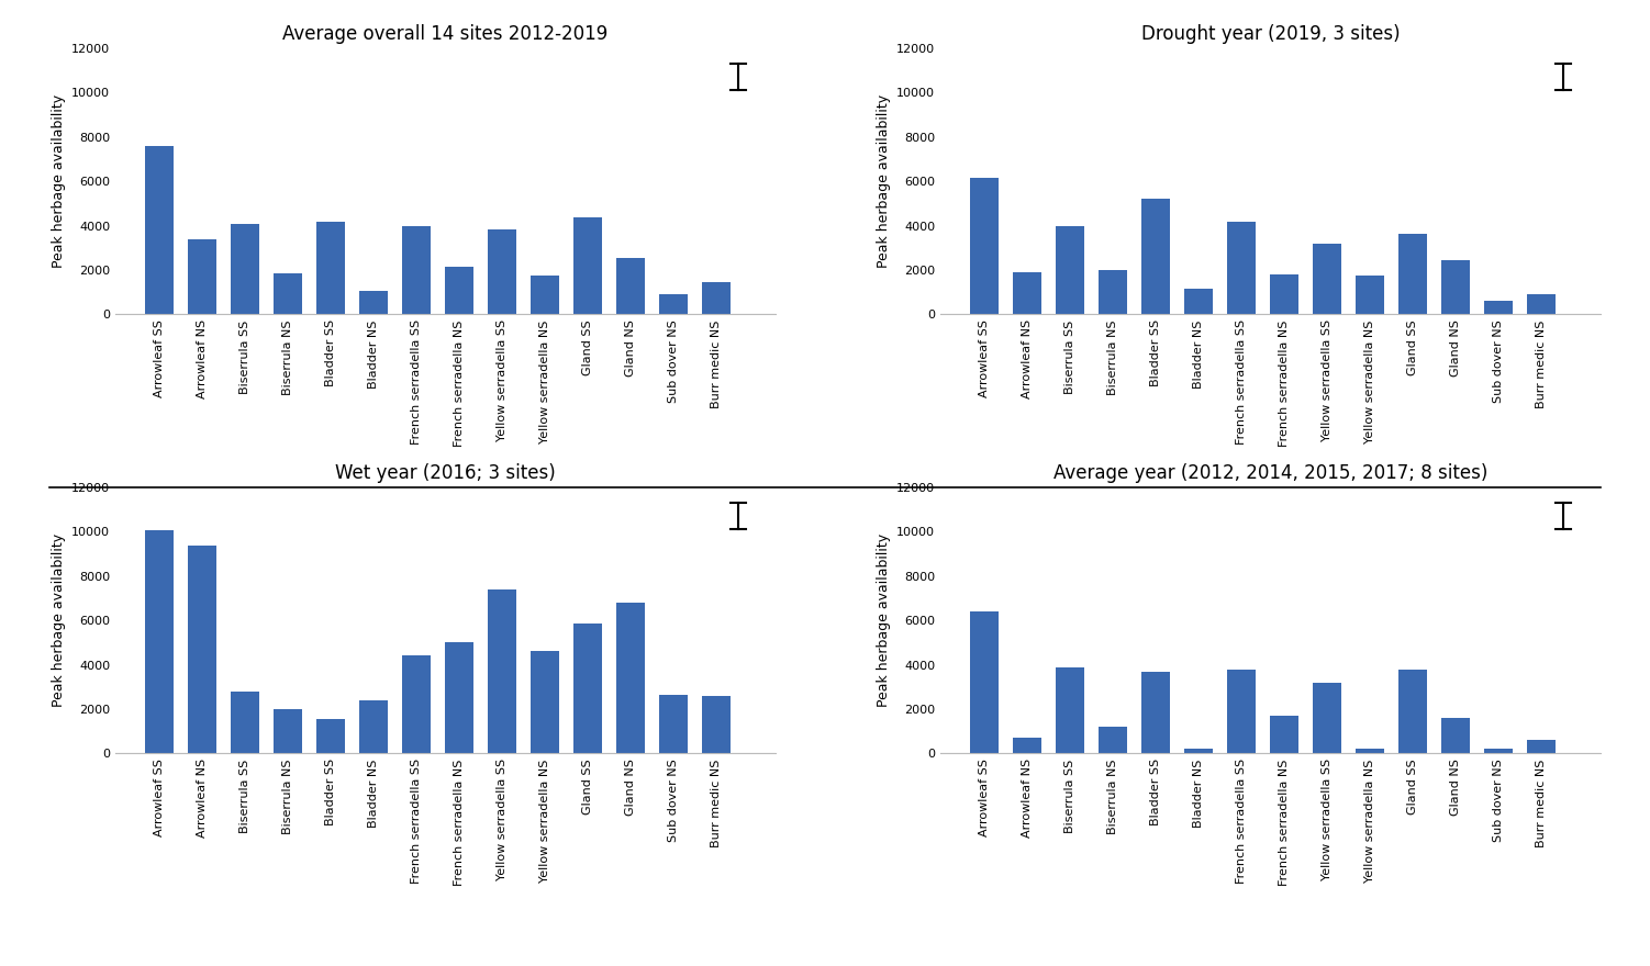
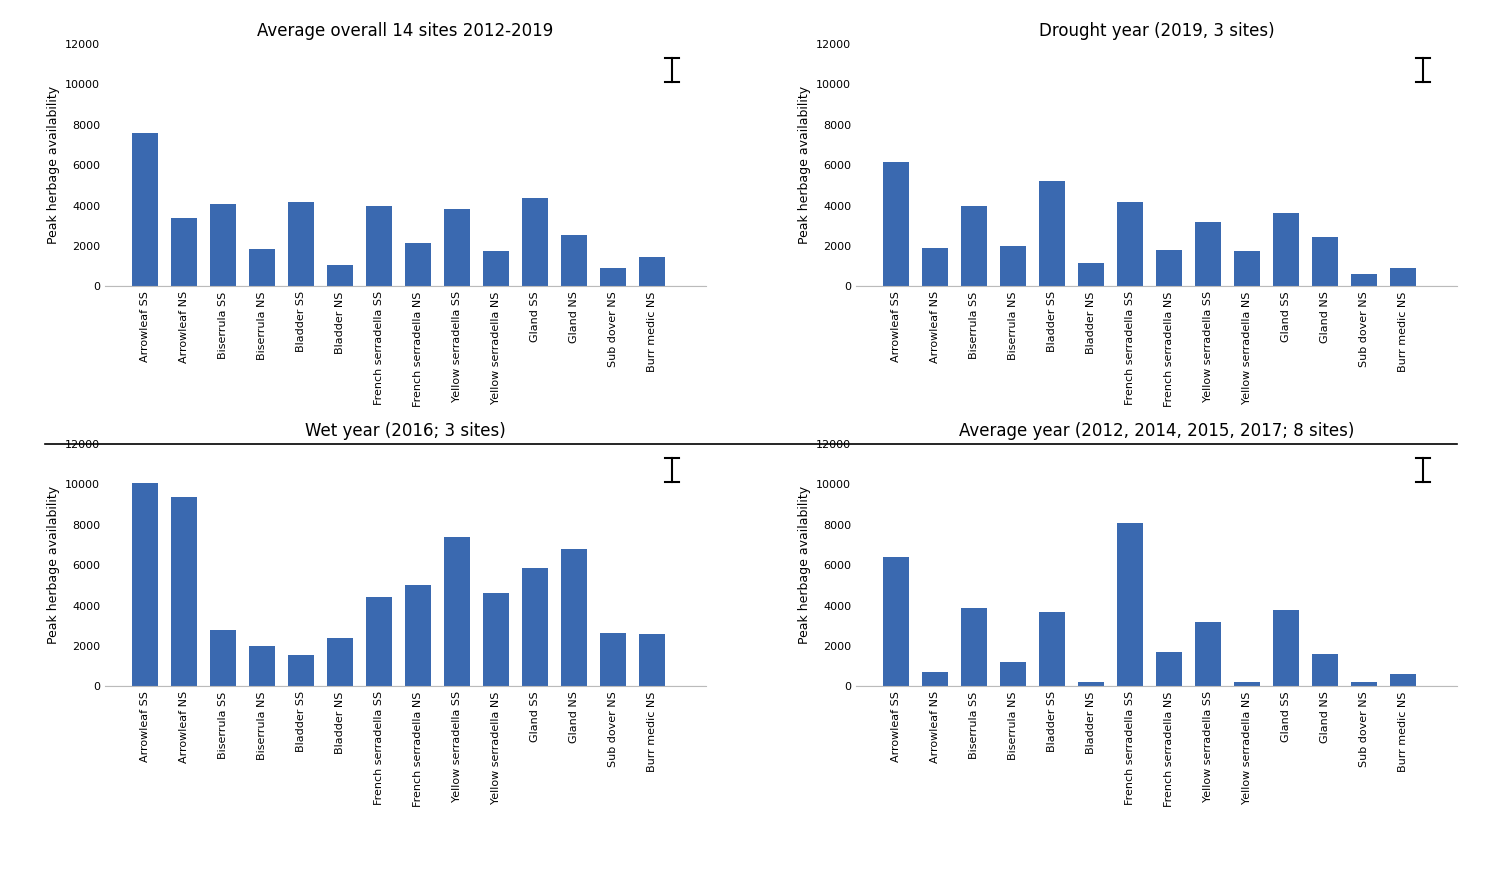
Average year (2012, 2014, 2015, 2017; 8 sites)/French serradella SS: 3800 -> 8100
